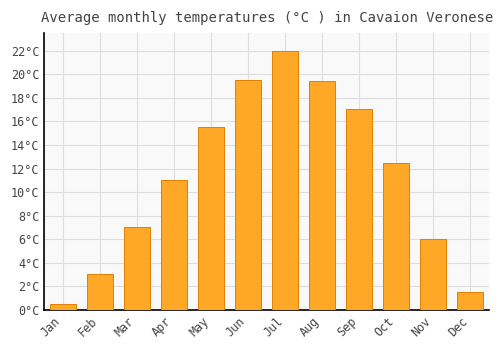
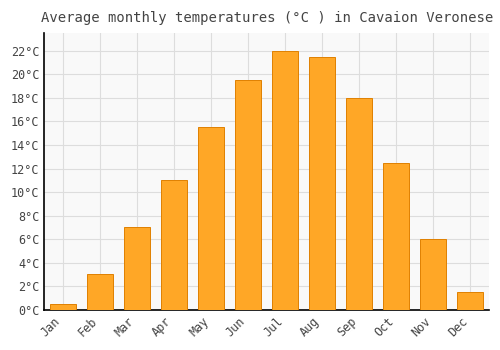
Aug: 19.4°C -> 21.5°C
Sep: 17.1°C -> 18.0°C
